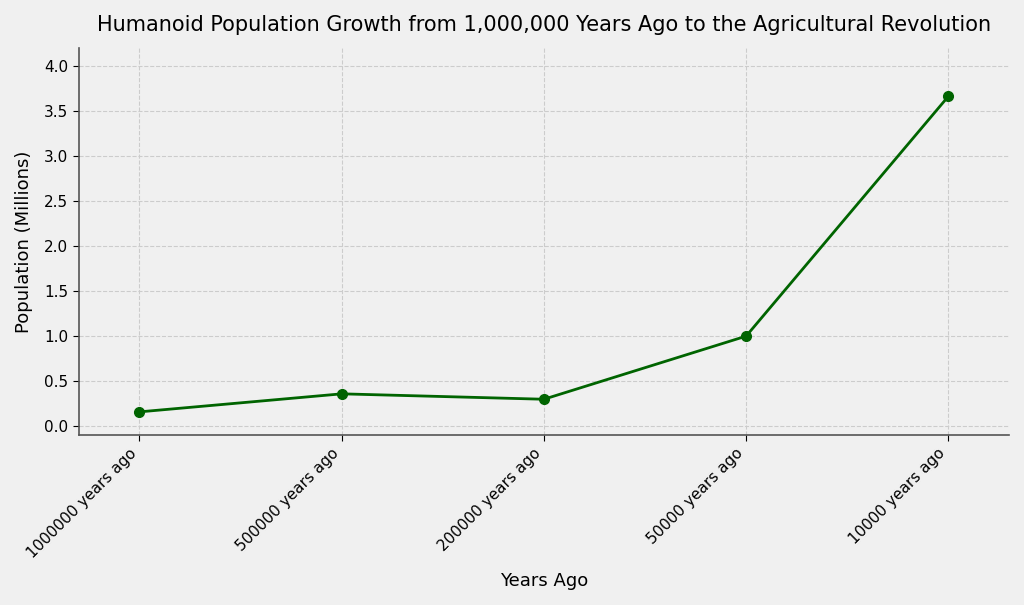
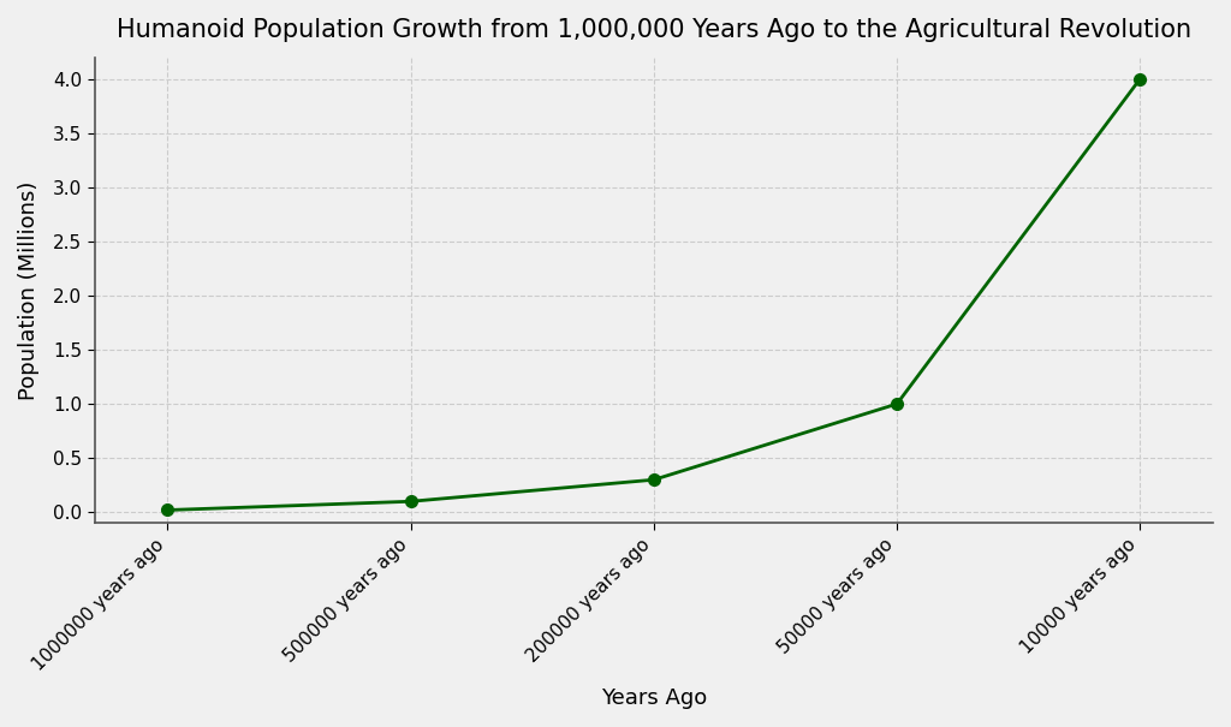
1000000 years ago: 0.16 -> 0.02
500000 years ago: 0.36 -> 0.10
10000 years ago: 3.66 -> 4.00
